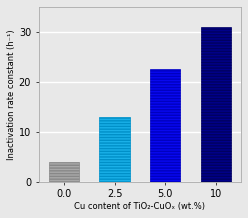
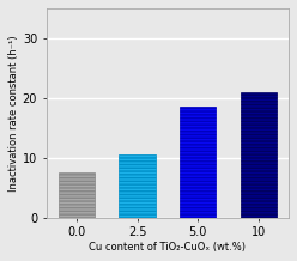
0.0: 4.0 -> 7.5
2.5: 13.0 -> 10.5
5.0: 22.5 -> 18.5
10: 31.0 -> 21.0
